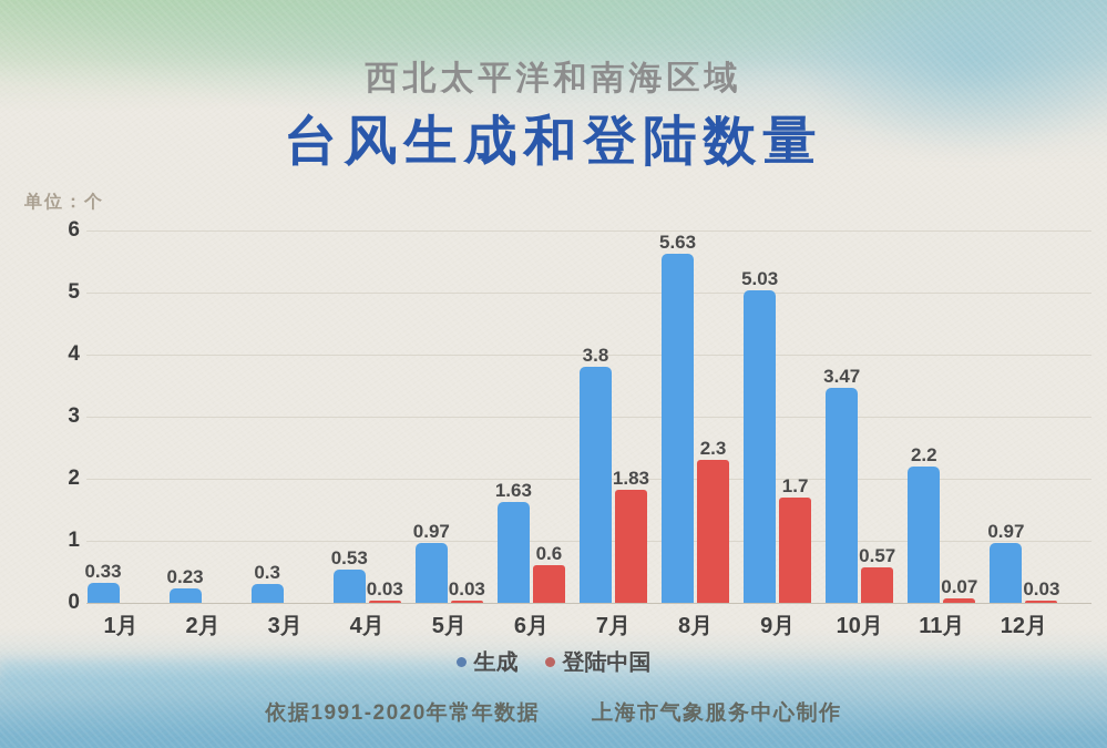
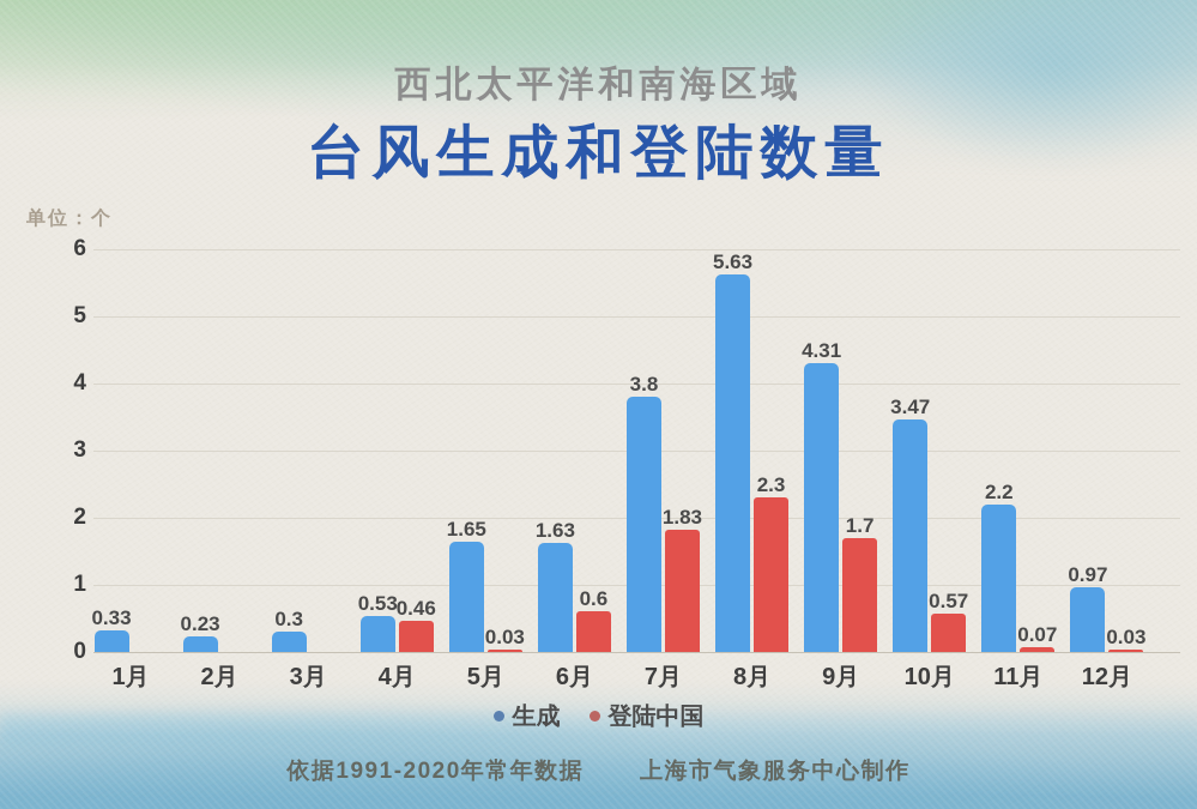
登陆中国/4月: 0.03 -> 0.46
生成/5月: 0.97 -> 1.65
生成/9月: 5.03 -> 4.31
